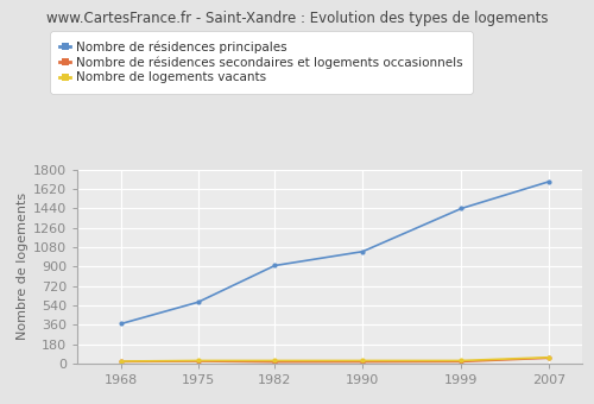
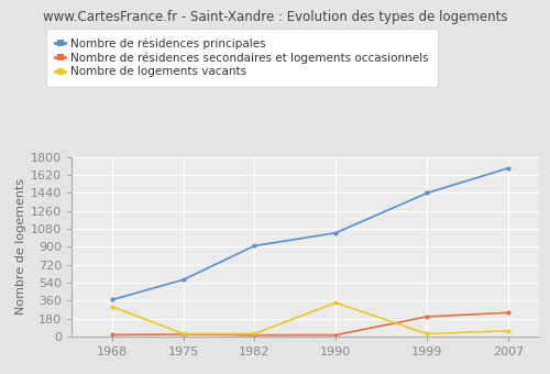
Nombre de logements vacants/1968: 20 -> 300
Nombre de logements vacants/1990: 30 -> 340
Nombre de résidences secondaires et logements occasionnels/1999: 20 -> 200
Nombre de résidences secondaires et logements occasionnels/2007: 50 -> 240
